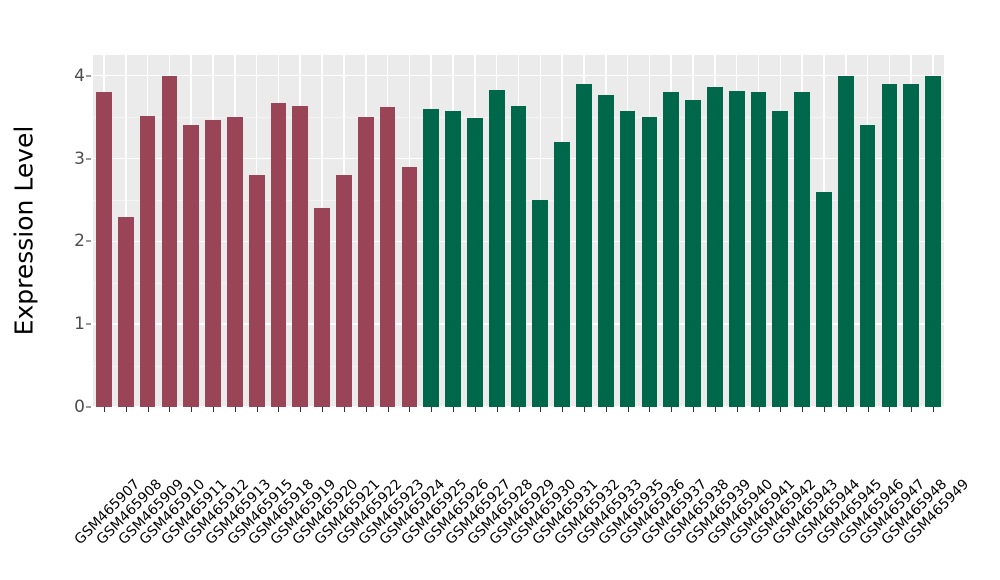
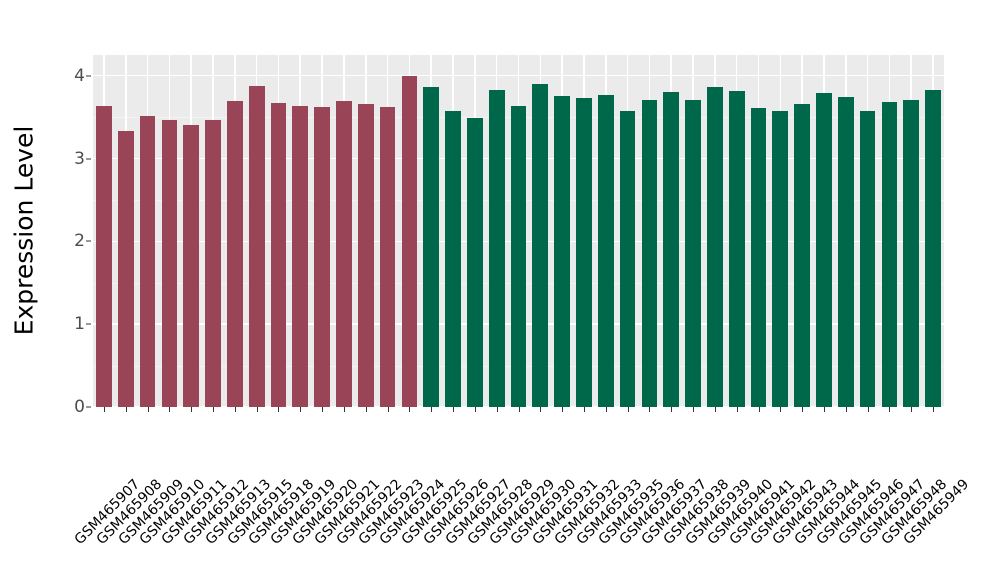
GSM465907: 3.8 -> 3.6
GSM465908: 2.3 -> 3.3
GSM465910: 4.0 -> 3.5
GSM465913: 3.5 -> 3.7
GSM465915: 2.8 -> 3.9
GSM465920: 2.4 -> 3.6
GSM465921: 2.8 -> 3.7
GSM465922: 3.5 -> 3.7
GSM465924: 2.9 -> 4.0
GSM465925: 3.6 -> 3.9
GSM465930: 2.5 -> 3.9
GSM465931: 3.2 -> 3.8
GSM465932: 3.9 -> 3.7
GSM465936: 3.5 -> 3.7
GSM465941: 3.8 -> 3.6
GSM465943: 3.8 -> 3.7
GSM465944: 2.6 -> 3.8
GSM465945: 4.0 -> 3.7
GSM465946: 3.4 -> 3.6
GSM465947: 3.9 -> 3.7
GSM465948: 3.9 -> 3.7
GSM465949: 4.0 -> 3.8
